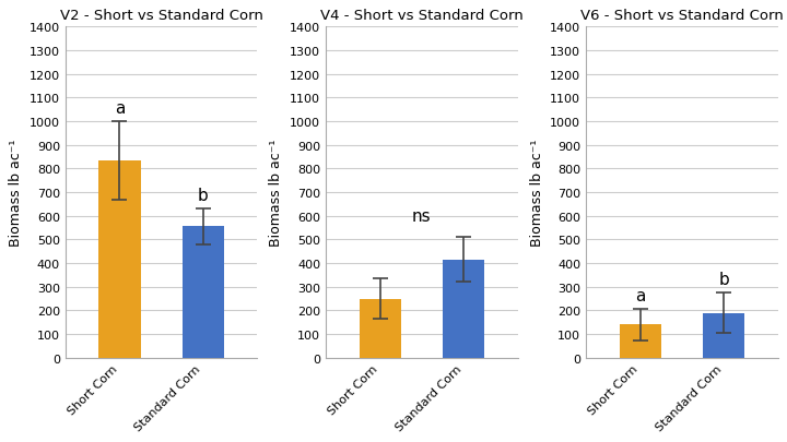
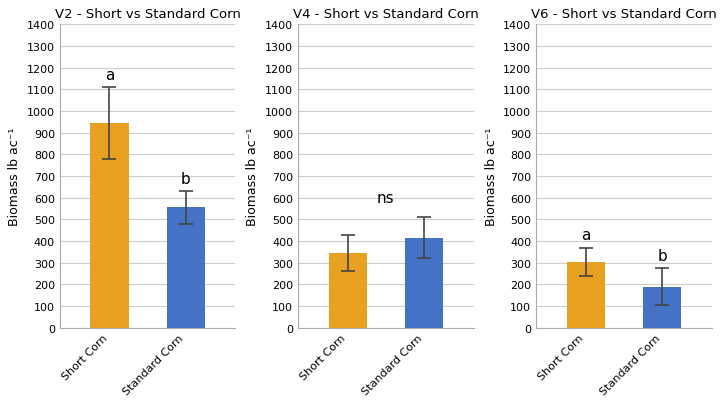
V2 - Short vs Standard Corn/Short Corn: 835 -> 945
V4 - Short vs Standard Corn/Short Corn: 250 -> 345
V6 - Short vs Standard Corn/Short Corn: 140 -> 305
